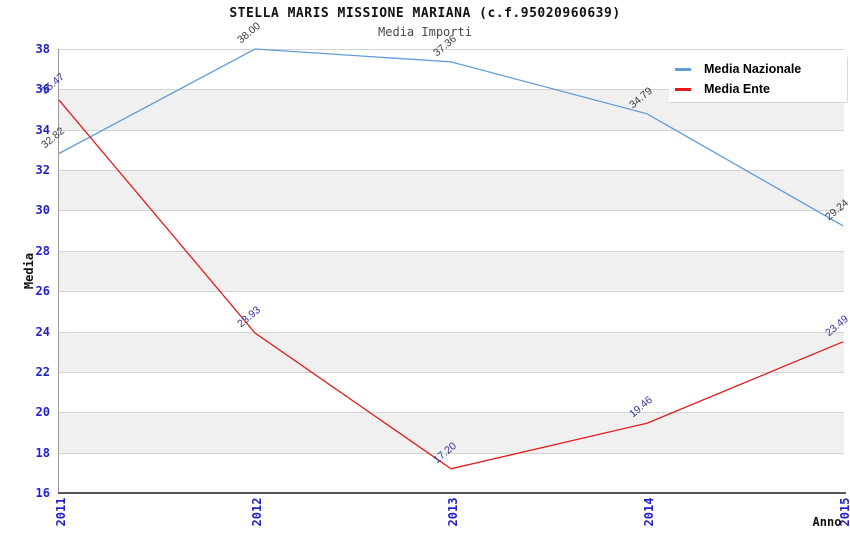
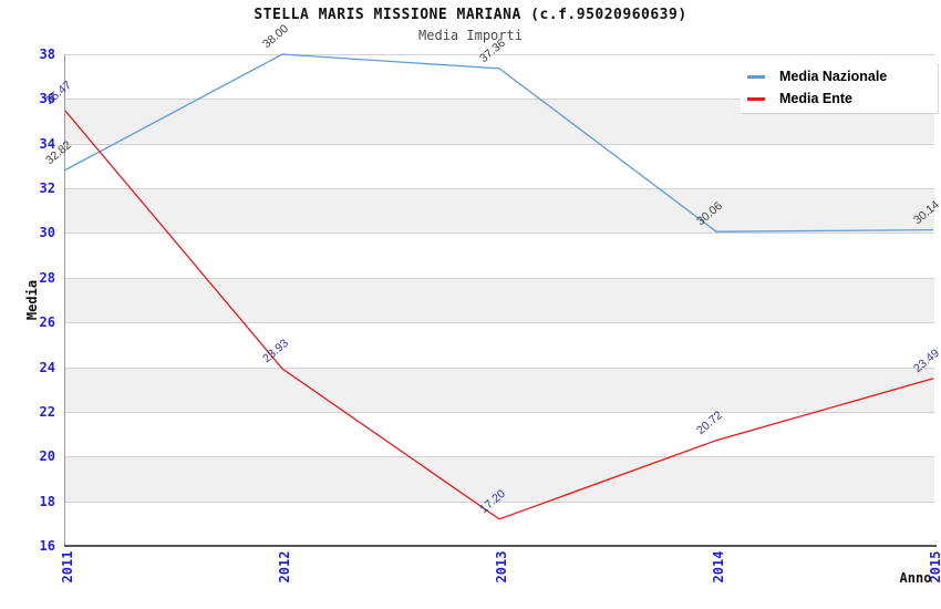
Media Nazionale/2014: 34.79 -> 30.06
Media Ente/2014: 19.46 -> 20.72
Media Nazionale/2015: 29.24 -> 30.14
